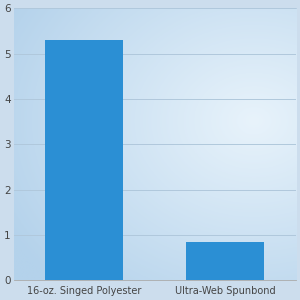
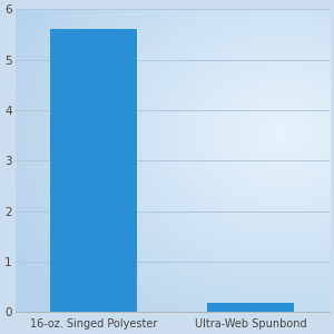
16-oz. Singed Polyester: 5.30 -> 5.60
Ultra-Web Spunbond: 0.85 -> 0.18
